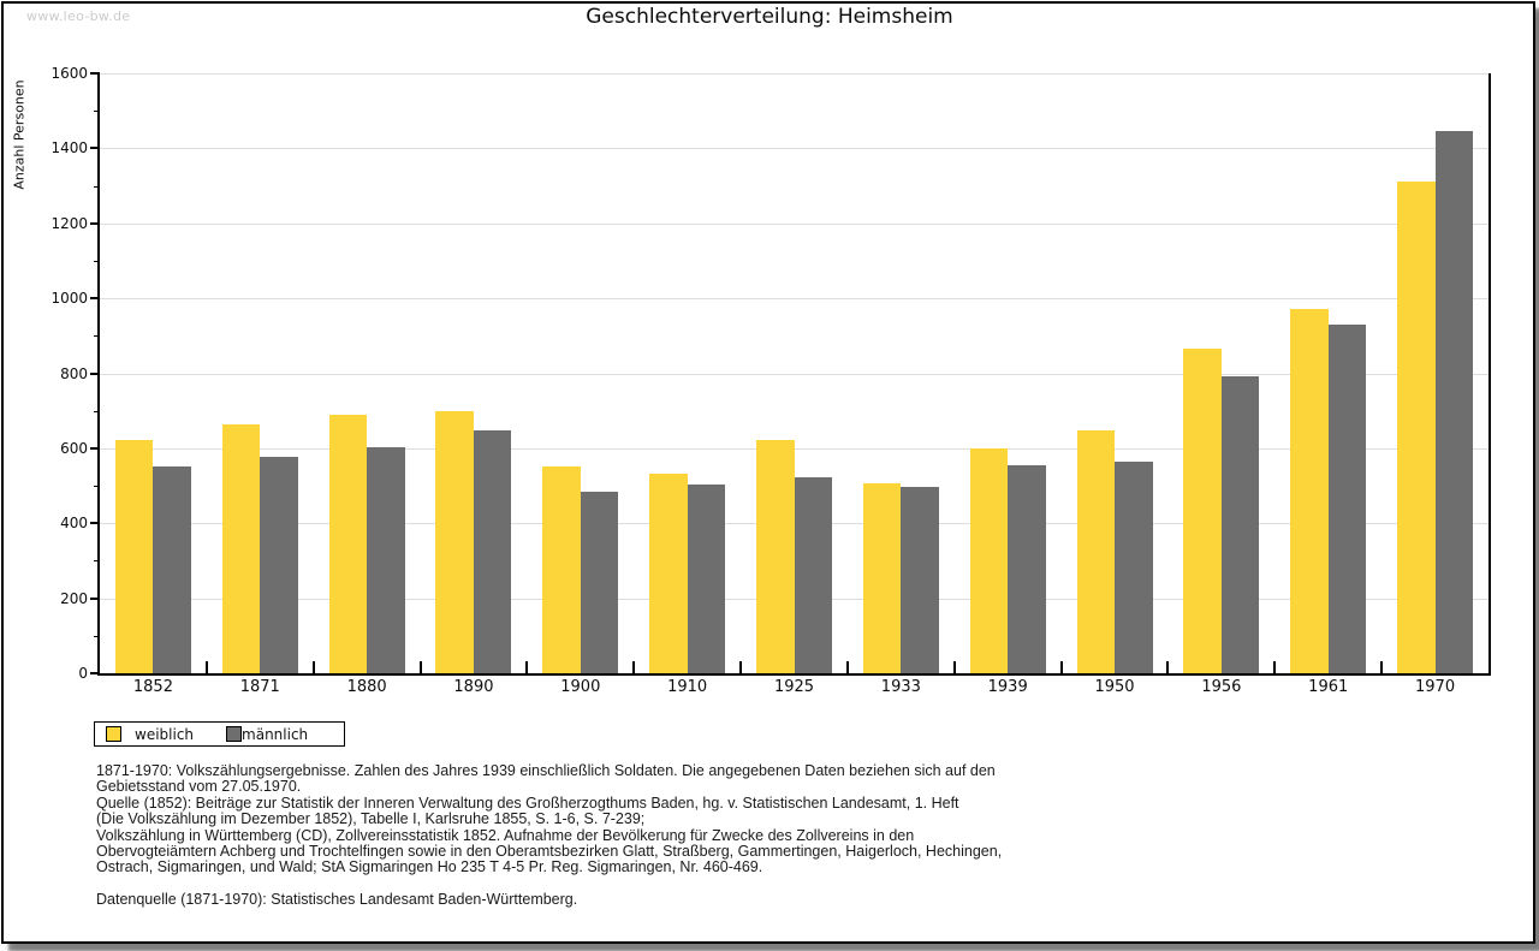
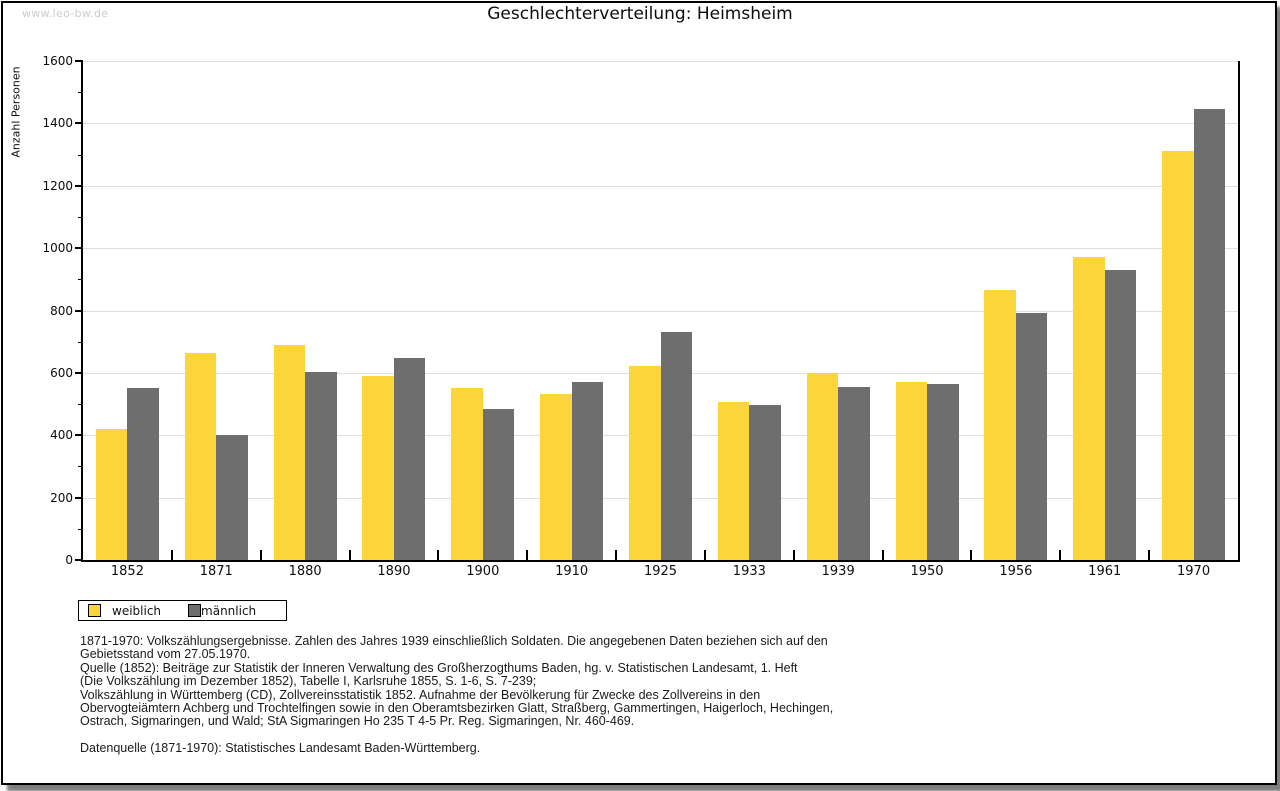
weiblich/1852: 620 -> 420
männlich/1871: 580 -> 400
weiblich/1890: 700 -> 590
männlich/1910: 500 -> 570
männlich/1925: 520 -> 730
weiblich/1950: 650 -> 570
